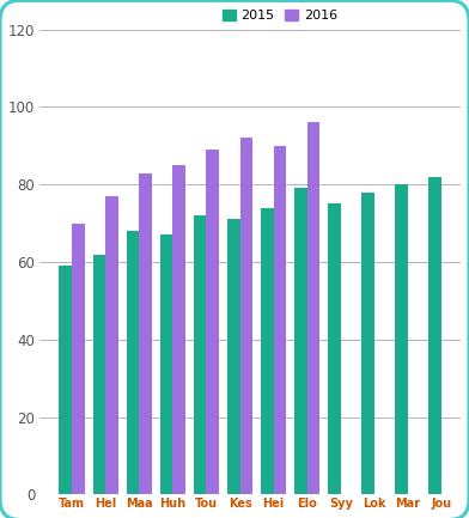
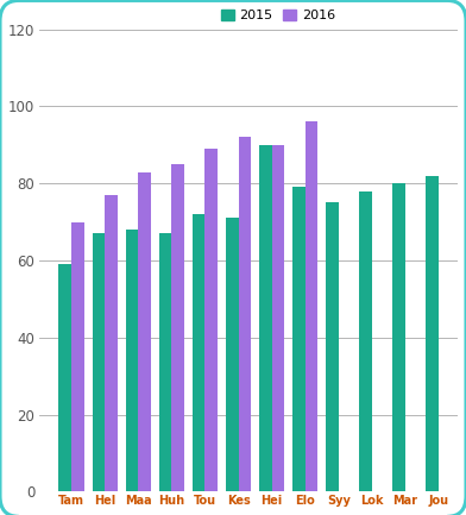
2015/Hel: 62 -> 67
2015/Hei: 74 -> 90
